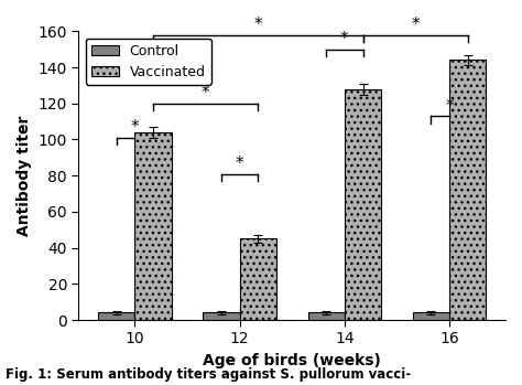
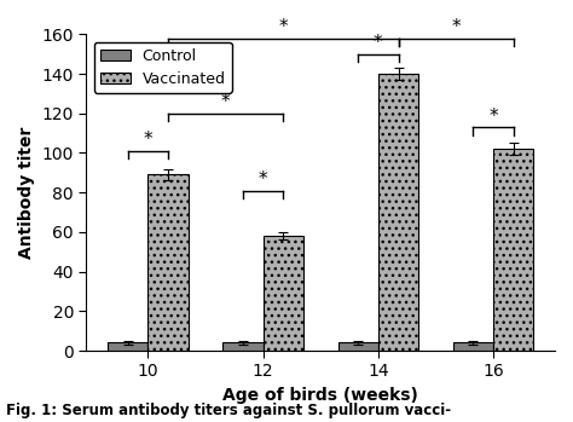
Vaccinated/10: 104 -> 89
Vaccinated/12: 45 -> 58
Vaccinated/14: 128 -> 140
Vaccinated/16: 144 -> 102
